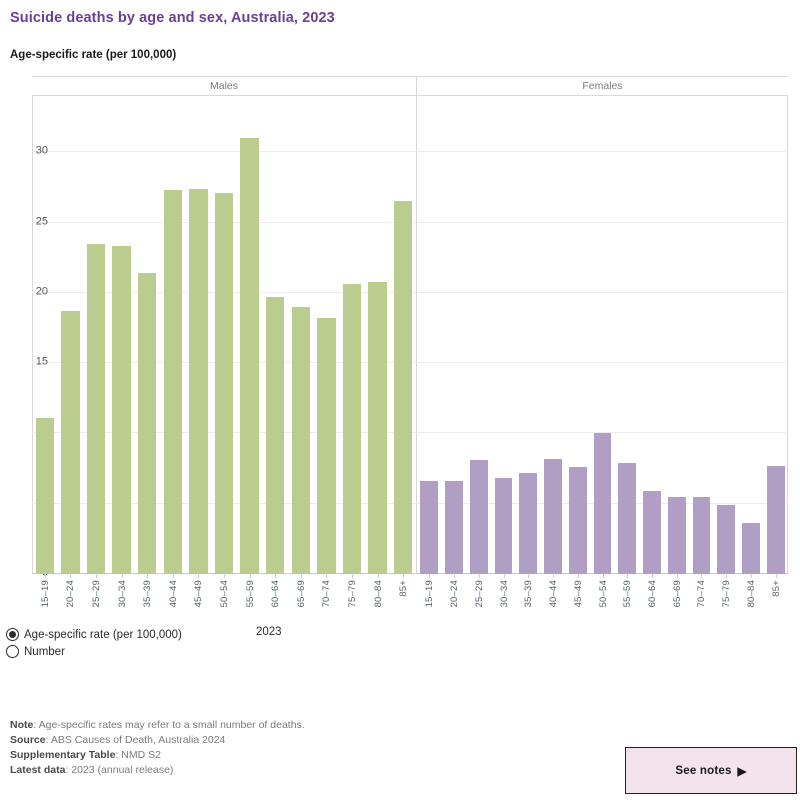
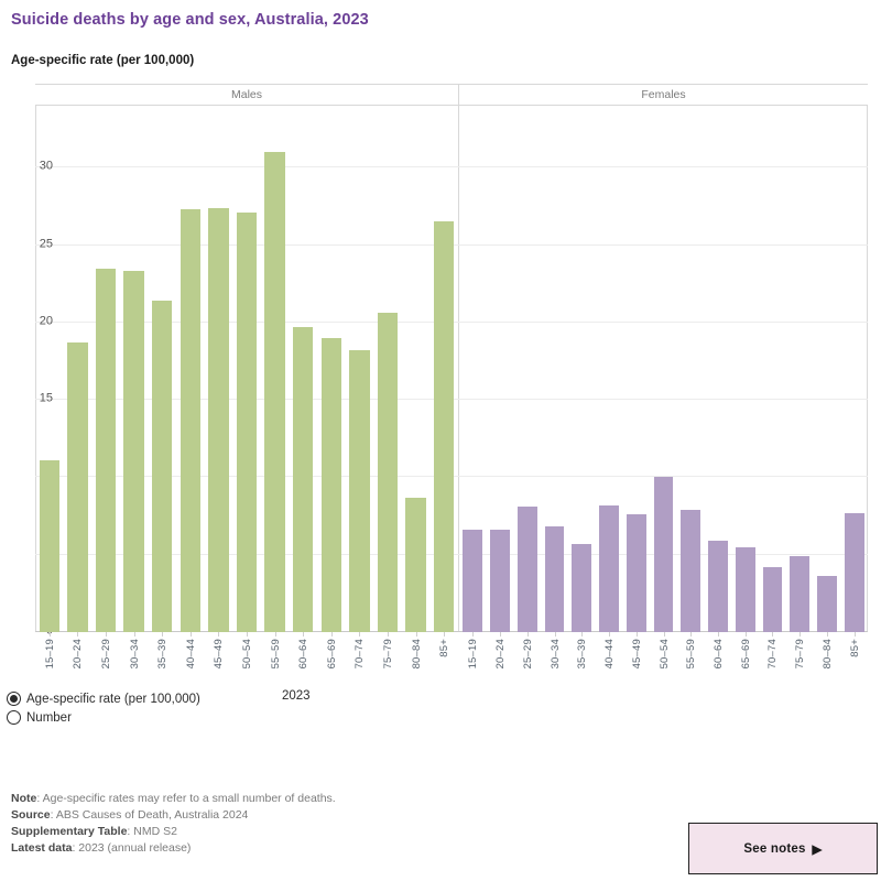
Females/35–39: 7.2 -> 5.7
Females/70–74: 5.5 -> 4.2
Males/80–84: 20.8 -> 8.7
